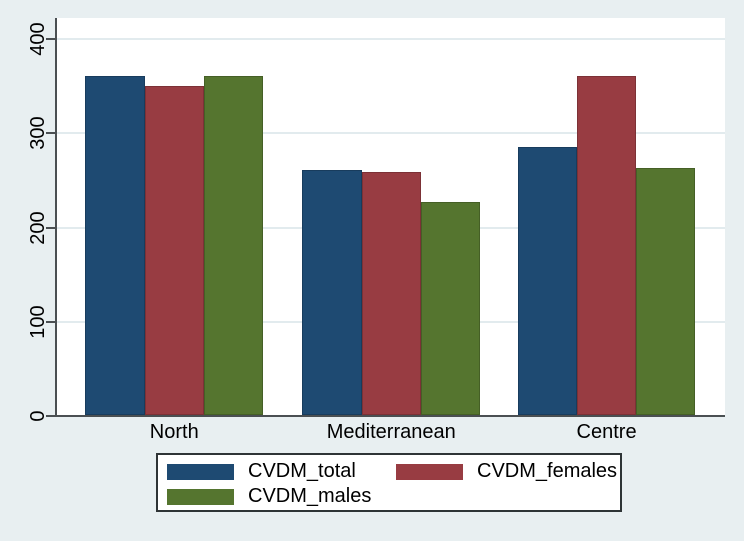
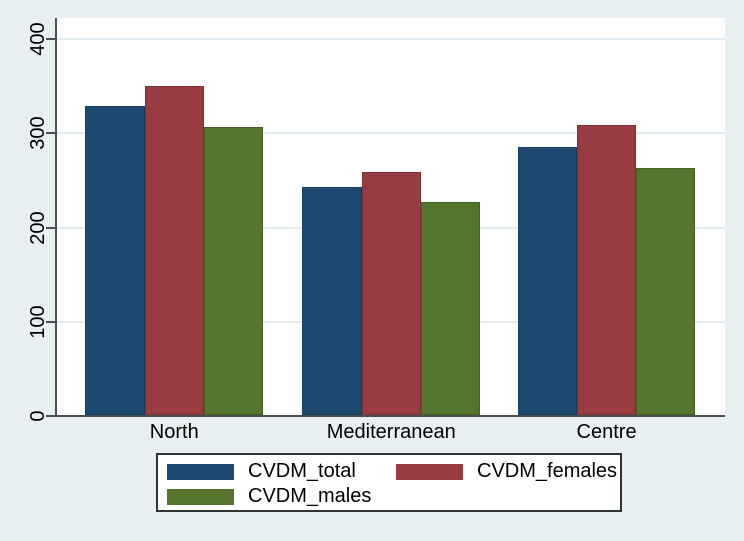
CVDM_total/North: 360 -> 330
CVDM_males/North: 360 -> 310
CVDM_total/Mediterranean: 260 -> 240
CVDM_females/Centre: 360 -> 310
